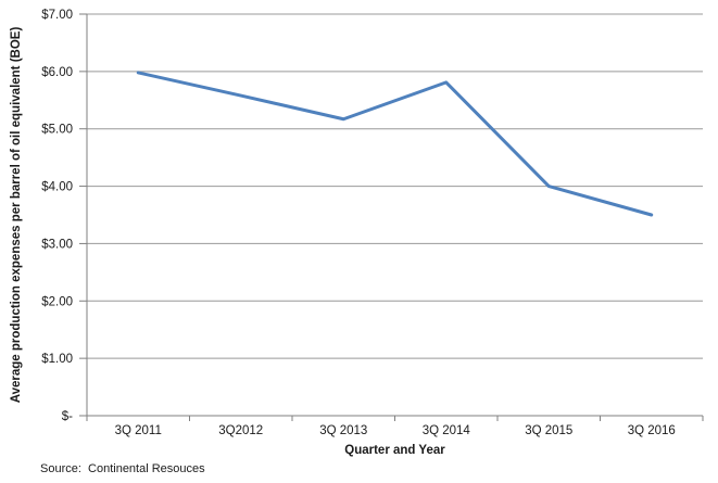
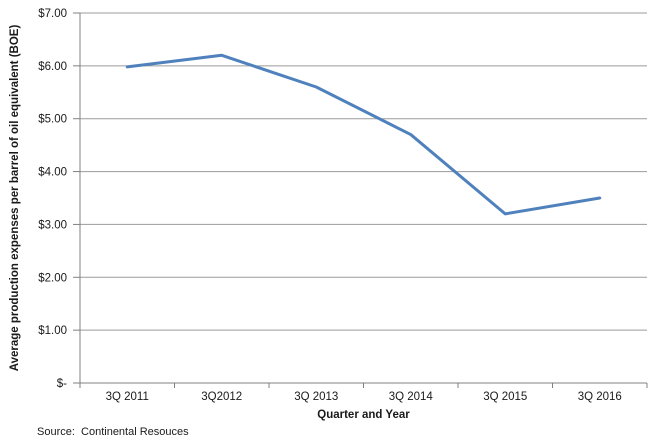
3Q2012: $5.6 -> $6.2
3Q 2013: $5.2 -> $5.6
3Q 2014: $5.8 -> $4.7
3Q 2015: $4.0 -> $3.2
